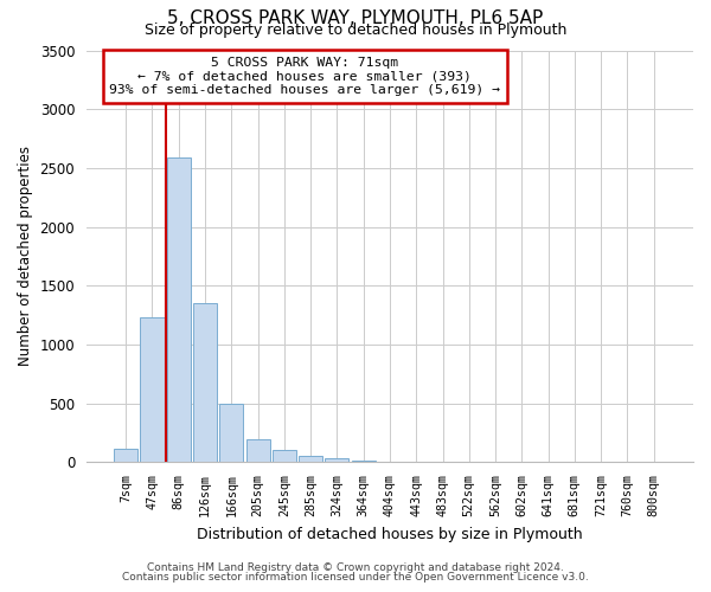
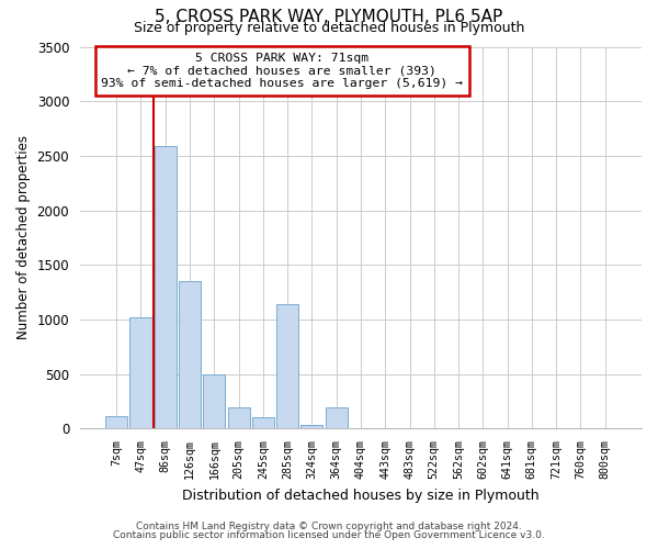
47sqm: 1230 -> 1020
285sqm: 50 -> 1140
364sqm: 10 -> 200
